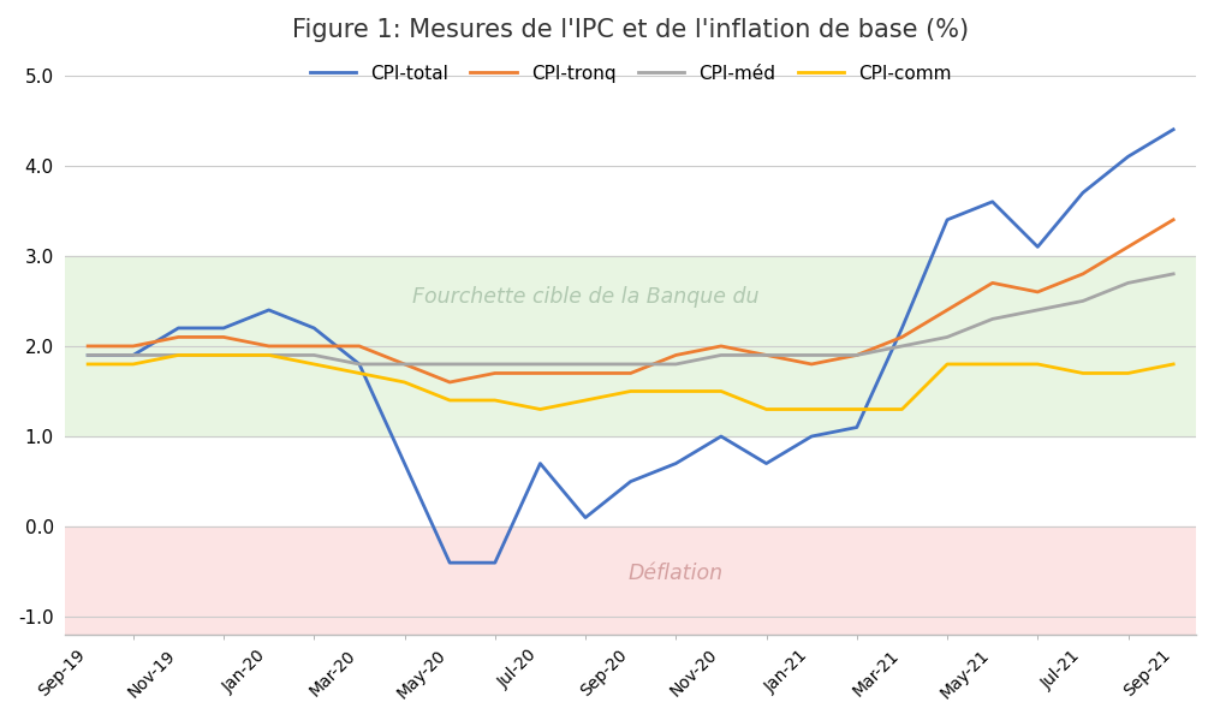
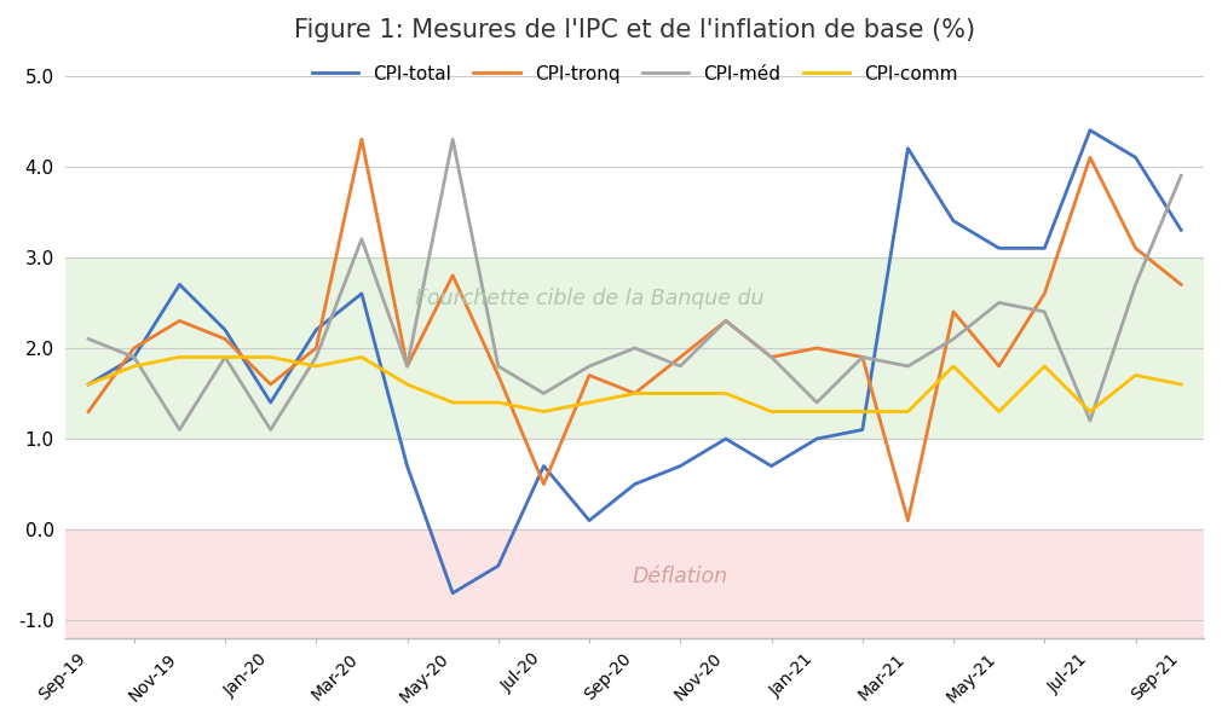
CPI-total/Sep-19: 1.9 -> 1.6
CPI-tronq/Sep-19: 2.0 -> 1.3
CPI-méd/Sep-19: 1.9 -> 2.1
CPI-comm/Sep-19: 1.8 -> 1.6
CPI-total/Nov-19: 2.2 -> 2.7
CPI-tronq/Nov-19: 2.1 -> 2.3
CPI-méd/Nov-19: 1.9 -> 1.1
CPI-total/Jan-20: 2.4 -> 1.4
CPI-tronq/Jan-20: 2.0 -> 1.6
CPI-méd/Jan-20: 1.9 -> 1.1
CPI-total/Mar-20: 1.8 -> 2.6
CPI-tronq/Mar-20: 2.0 -> 4.3
CPI-méd/Mar-20: 1.8 -> 3.2
CPI-comm/Mar-20: 1.7 -> 1.9
CPI-total/May-20: -0.4 -> -0.7
CPI-tronq/May-20: 1.6 -> 2.8
CPI-méd/May-20: 1.8 -> 4.3
CPI-tronq/Jul-20: 1.7 -> 0.5
CPI-méd/Jul-20: 1.8 -> 1.5
CPI-tronq/Sep-20: 1.7 -> 1.5
CPI-méd/Sep-20: 1.8 -> 2.0
CPI-tronq/Nov-20: 2.0 -> 2.3
CPI-méd/Nov-20: 1.9 -> 2.3
CPI-tronq/Jan-21: 1.8 -> 2.0
CPI-méd/Jan-21: 1.9 -> 1.4
CPI-total/Mar-21: 2.2 -> 4.2
CPI-tronq/Mar-21: 2.1 -> 0.1
CPI-méd/Mar-21: 2.0 -> 1.8
CPI-total/May-21: 3.6 -> 3.1
CPI-tronq/May-21: 2.7 -> 1.8
CPI-méd/May-21: 2.3 -> 2.5
CPI-comm/May-21: 1.8 -> 1.3
CPI-total/Jul-21: 3.7 -> 4.4
CPI-tronq/Jul-21: 2.8 -> 4.1
CPI-méd/Jul-21: 2.5 -> 1.2
CPI-comm/Jul-21: 1.7 -> 1.3
CPI-total/Sep-21: 4.4 -> 3.3
CPI-tronq/Sep-21: 3.4 -> 2.7
CPI-méd/Sep-21: 2.8 -> 3.9
CPI-comm/Sep-21: 1.8 -> 1.6
